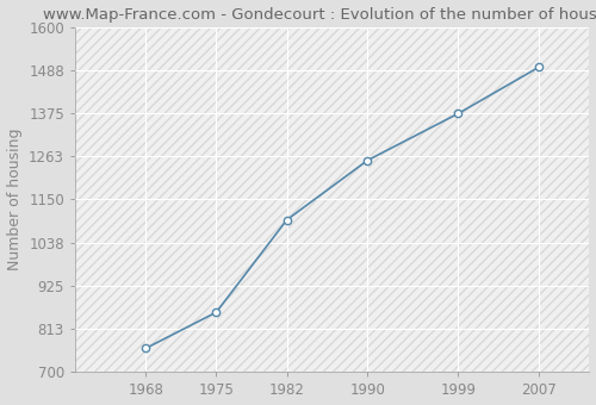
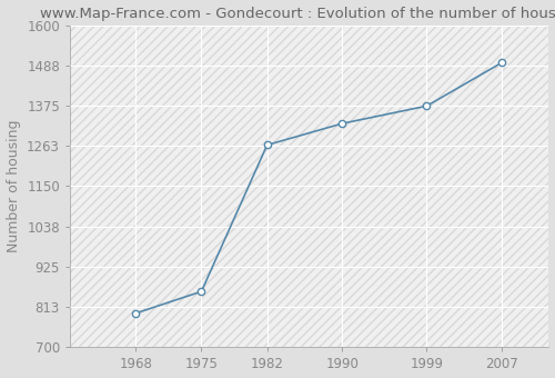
1968: 762 -> 795
1982: 1097 -> 1265
1990: 1252 -> 1325
